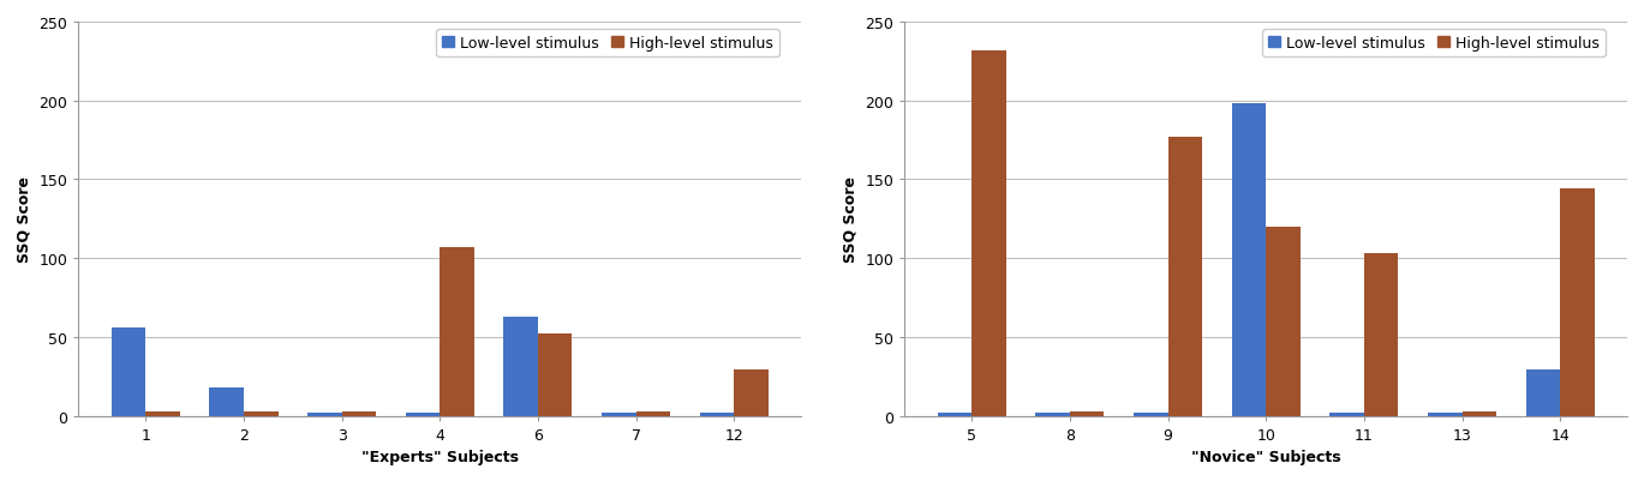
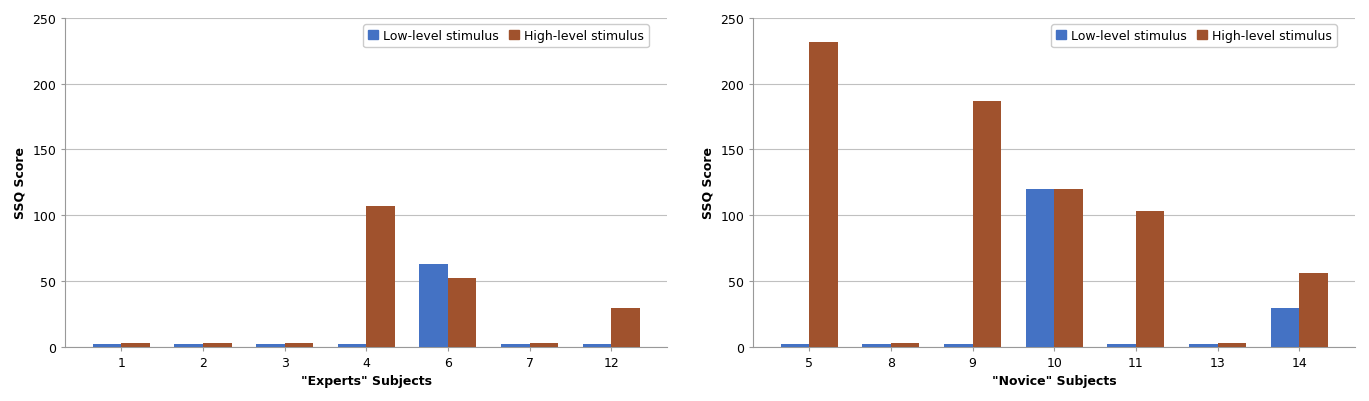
Low-level stimulus/1: 56 -> 2
Low-level stimulus/2: 18 -> 2
High-level stimulus/9: 177 -> 187
Low-level stimulus/10: 198 -> 120
High-level stimulus/14: 144 -> 56
